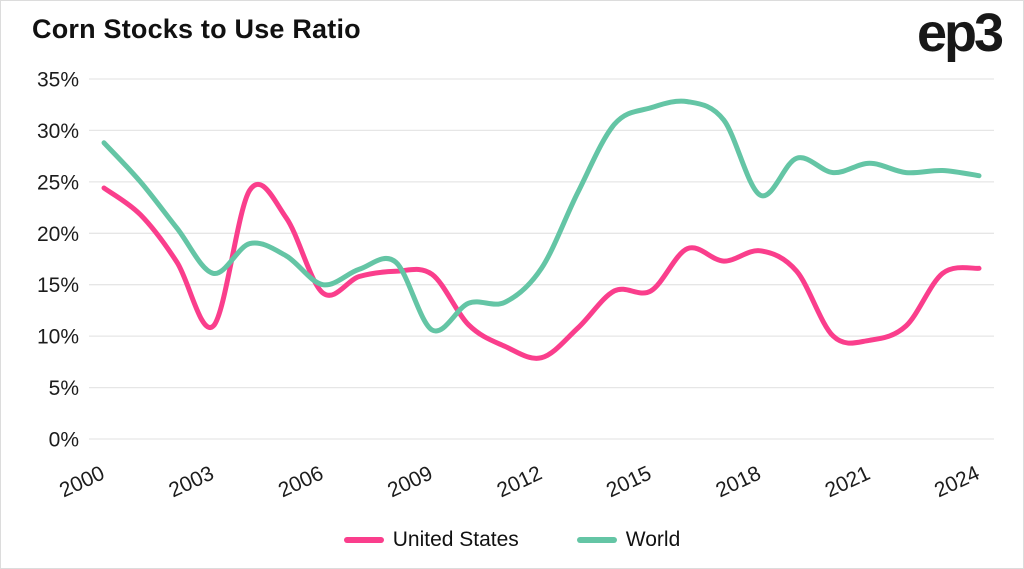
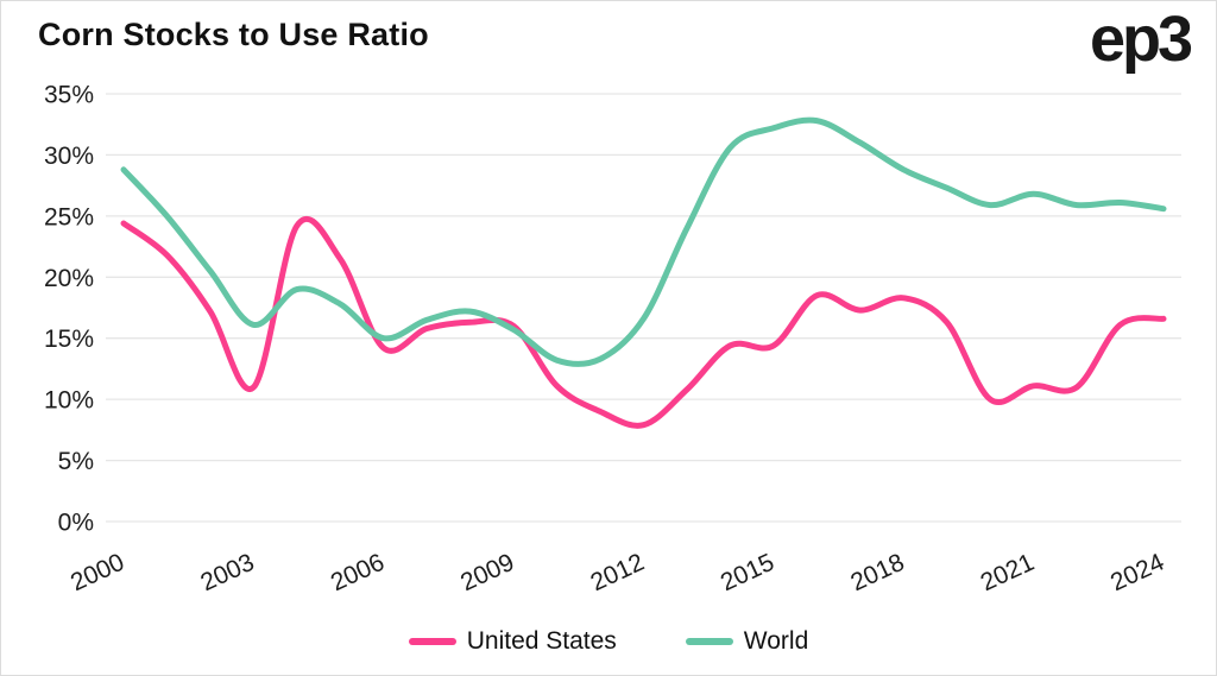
World/2009: 10.6% -> 15.7%
World/2018: 23.7% -> 28.8%
United States/2021: 9.6% -> 11.1%
